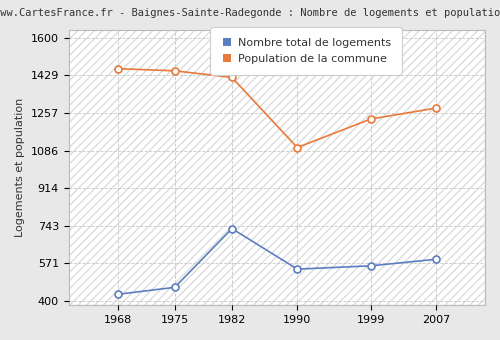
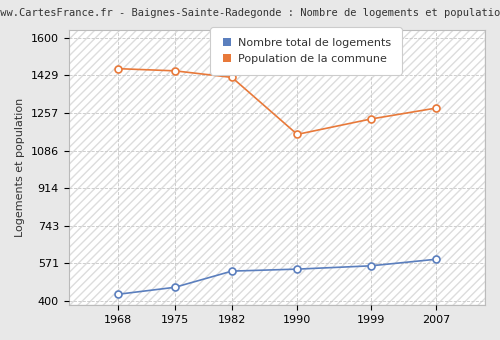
Nombre total de logements/1982: 730 -> 536
Population de la commune/1990: 1100 -> 1160
